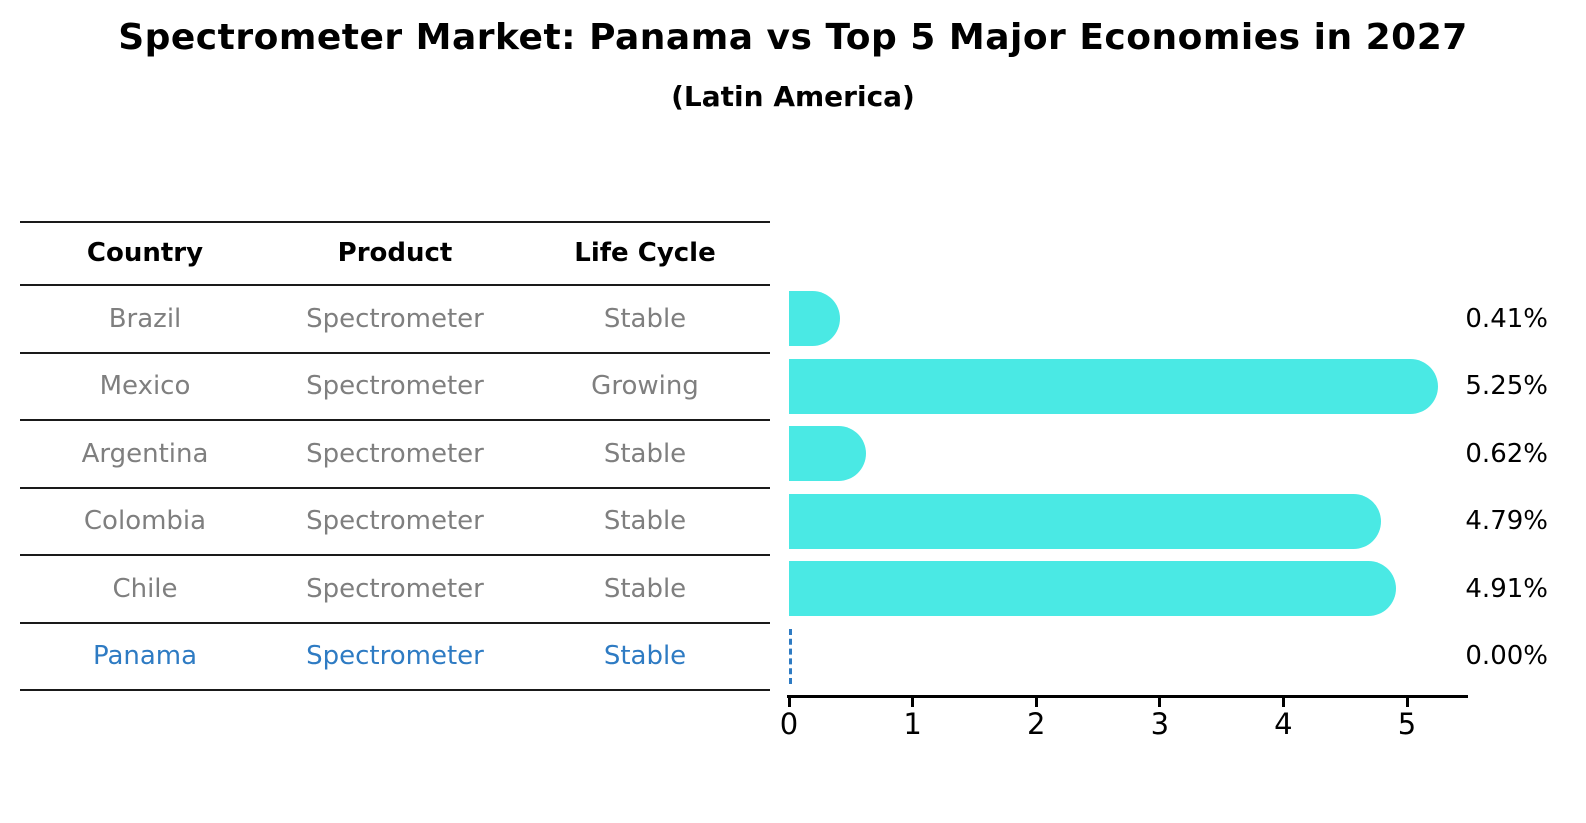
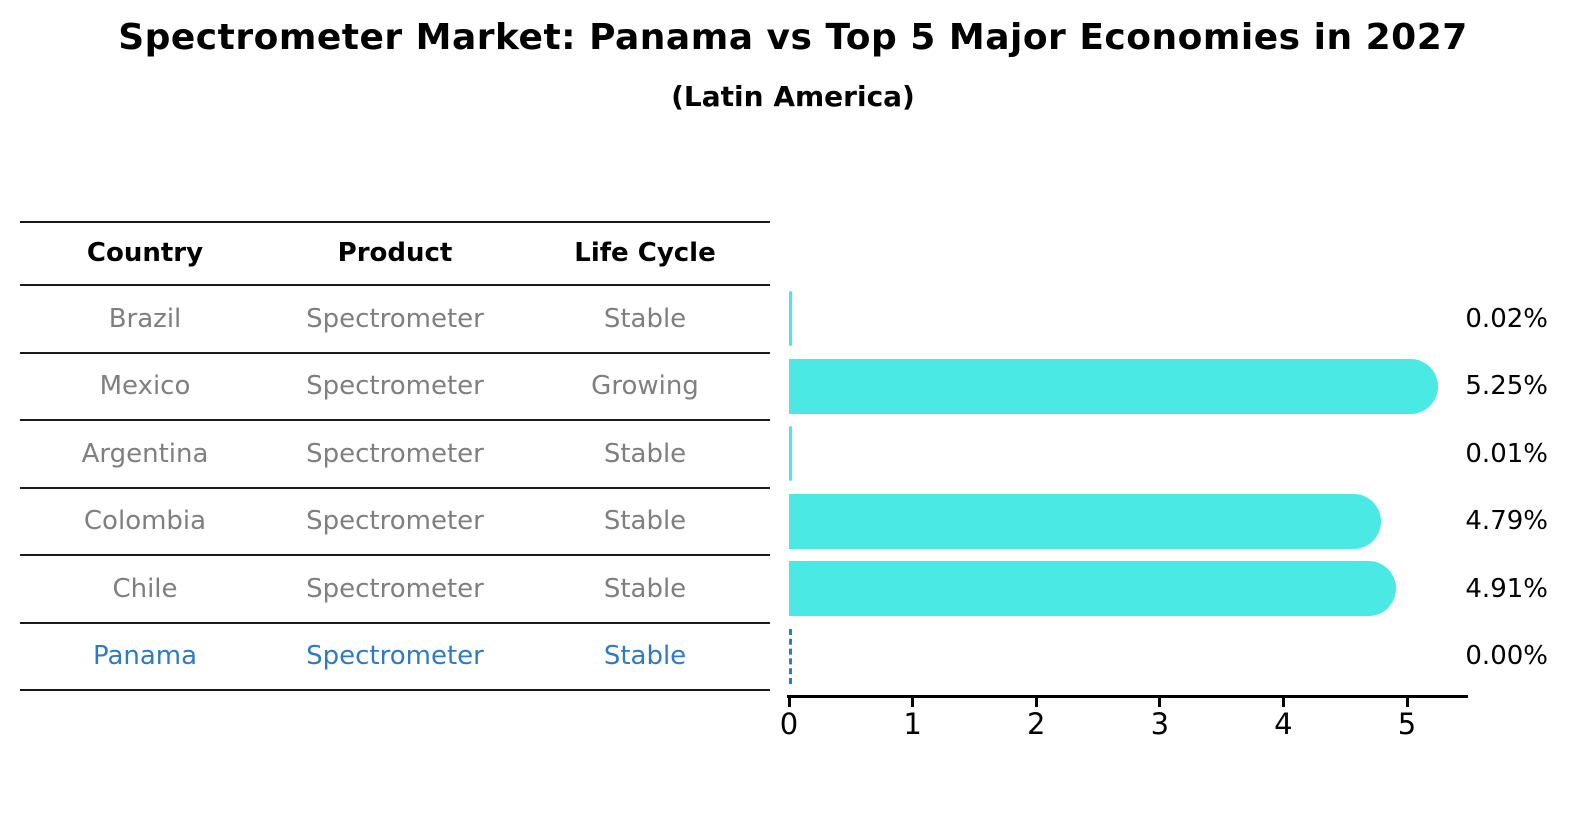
Brazil: 0.41% -> 0.02%
Argentina: 0.62% -> 0.01%
